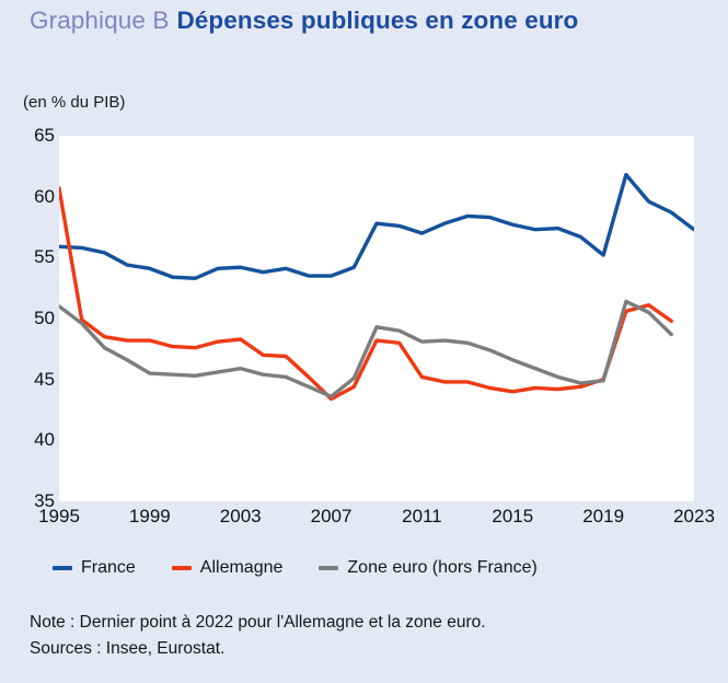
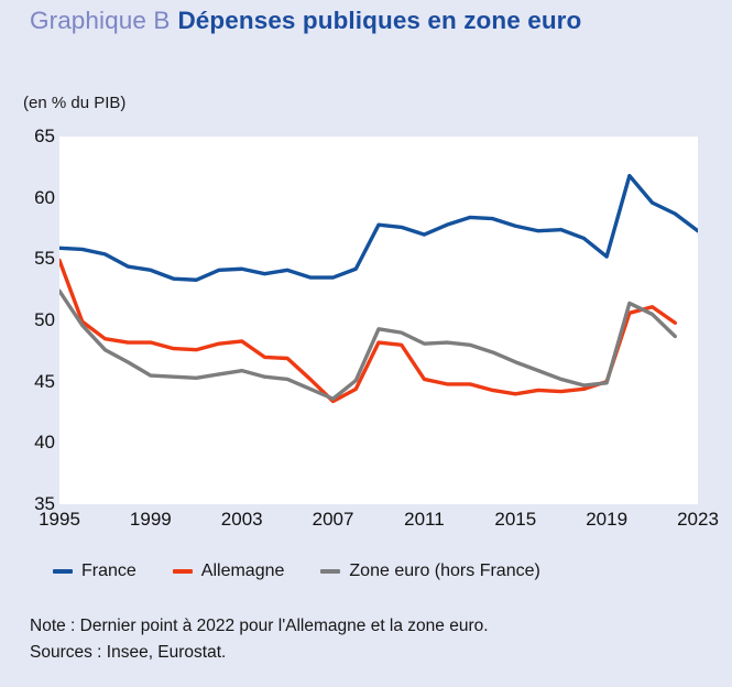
Allemagne/1995: 60.7 -> 54.9
Zone euro (hors France)/1995: 51.0 -> 52.4
